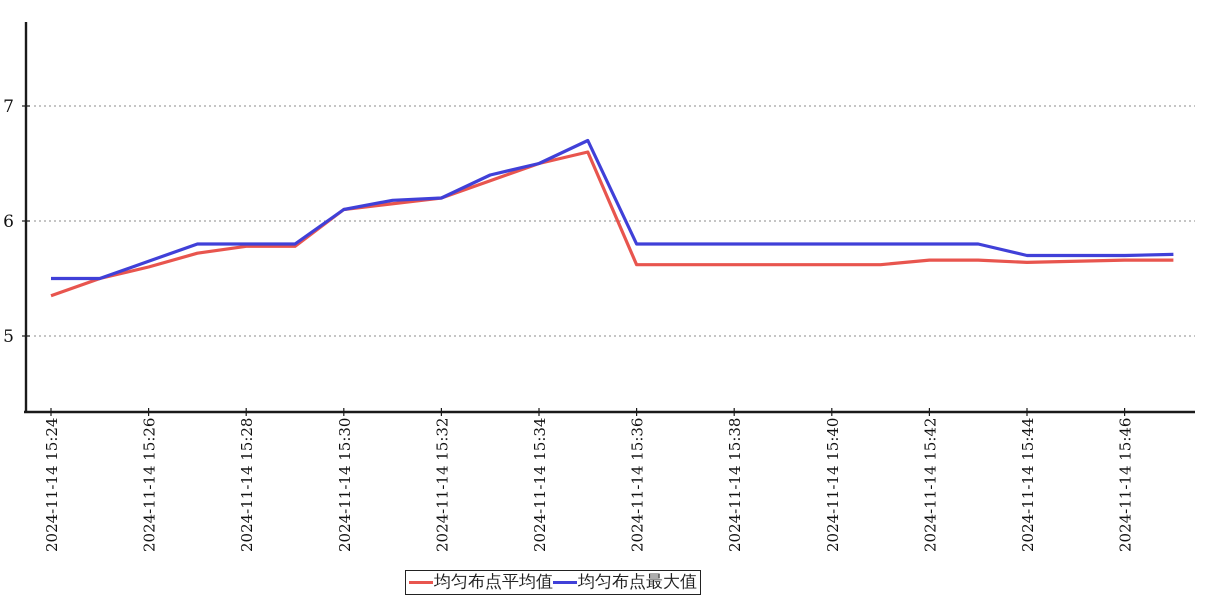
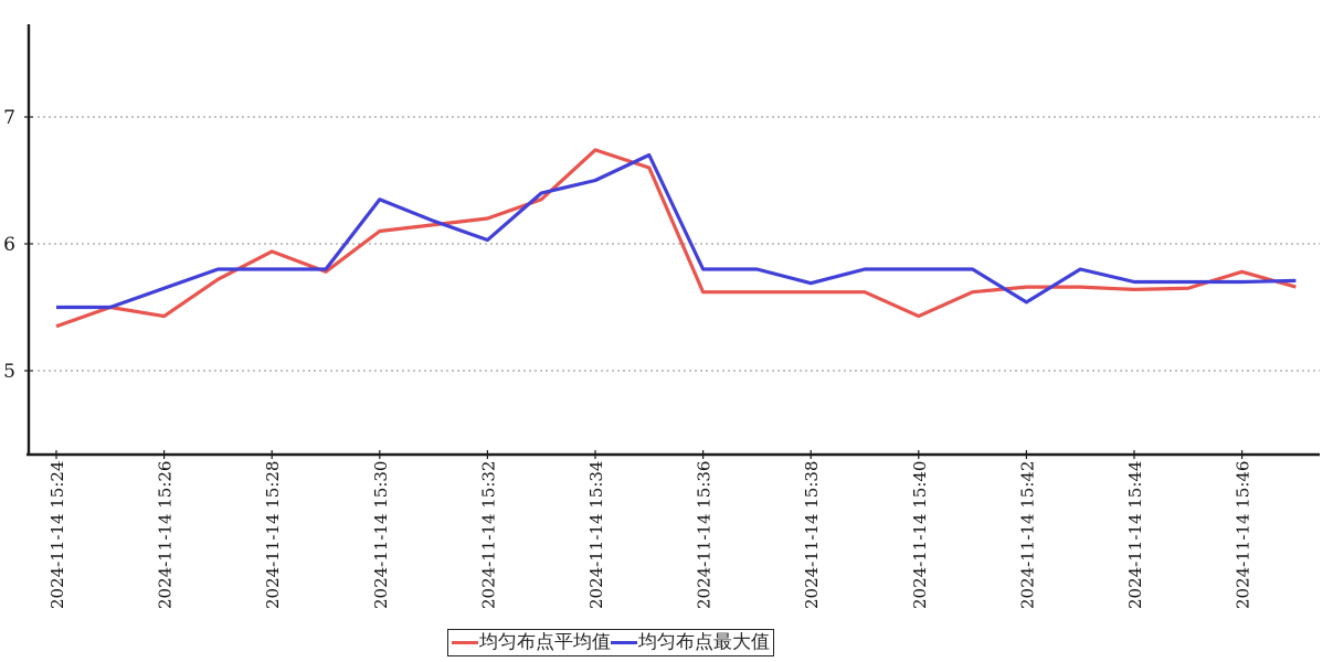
均匀布点平均值/2024-11-14 15:26: 5.60 -> 5.43
均匀布点平均值/2024-11-14 15:28: 5.78 -> 5.94
均匀布点最大值/2024-11-14 15:30: 6.10 -> 6.35
均匀布点最大值/2024-11-14 15:32: 6.20 -> 6.03
均匀布点平均值/2024-11-14 15:34: 6.50 -> 6.74
均匀布点最大值/2024-11-14 15:38: 5.80 -> 5.69
均匀布点平均值/2024-11-14 15:40: 5.62 -> 5.43
均匀布点最大值/2024-11-14 15:42: 5.80 -> 5.54
均匀布点平均值/2024-11-14 15:46: 5.66 -> 5.78
